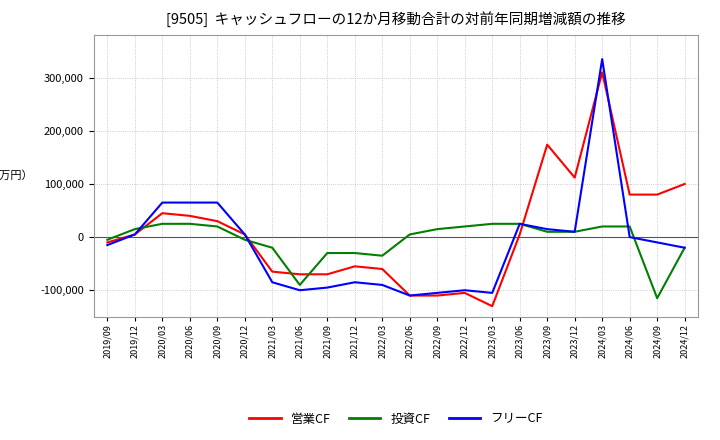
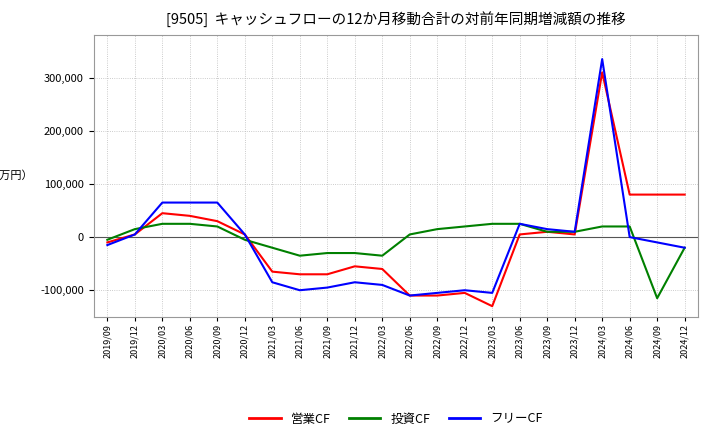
投資CF/2021/06: -90,000 -> -35,000
営業CF/2023/09: 174,000 -> 10,000
営業CF/2023/12: 112,000 -> 5,000
営業CF/2024/12: 100,000 -> 80,000
